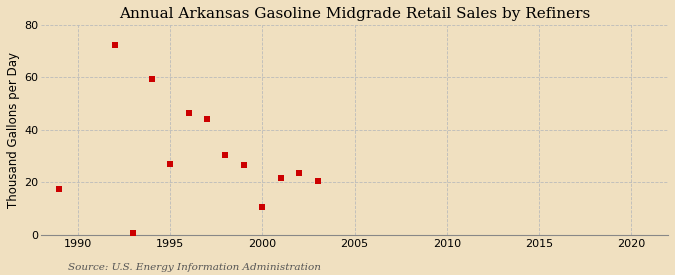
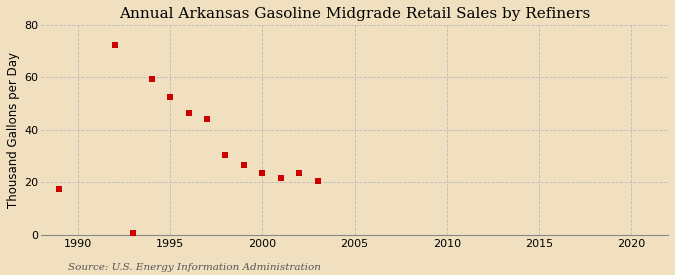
1995: 27.0 -> 52.5
2000: 10.5 -> 23.5
